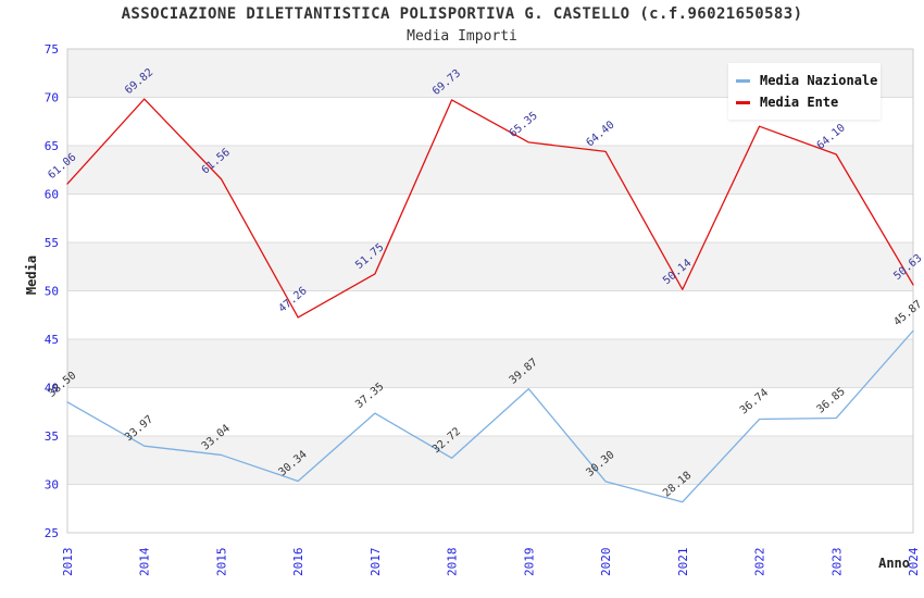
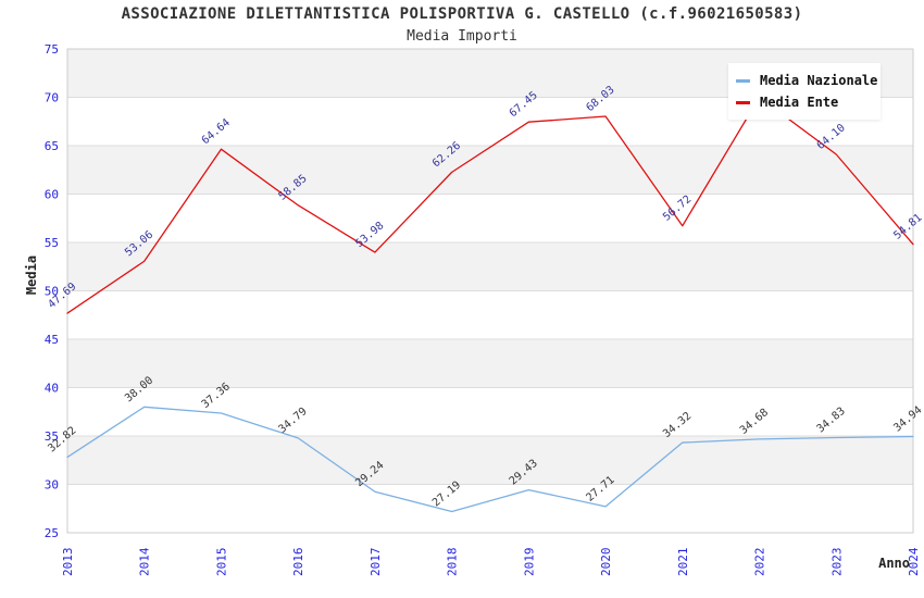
Media Nazionale/2013: 38.50 -> 32.82
Media Ente/2013: 61.06 -> 47.69
Media Nazionale/2014: 33.97 -> 38.00
Media Ente/2014: 69.82 -> 53.06
Media Nazionale/2015: 33.04 -> 37.36
Media Ente/2015: 61.56 -> 64.64
Media Nazionale/2016: 30.34 -> 34.79
Media Ente/2016: 47.26 -> 58.85
Media Nazionale/2017: 37.35 -> 29.24
Media Ente/2017: 51.75 -> 53.98
Media Nazionale/2018: 32.72 -> 27.19
Media Ente/2018: 69.73 -> 62.26
Media Nazionale/2019: 39.87 -> 29.43
Media Ente/2019: 65.35 -> 67.45
Media Nazionale/2020: 30.30 -> 27.71
Media Ente/2020: 64.40 -> 68.03
Media Nazionale/2021: 28.18 -> 34.32
Media Ente/2021: 50.14 -> 56.72
Media Nazionale/2022: 36.74 -> 34.68
Media Ente/2022: 67 -> 70
Media Nazionale/2023: 36.85 -> 34.83
Media Nazionale/2024: 45.87 -> 34.94
Media Ente/2024: 50.63 -> 54.81
